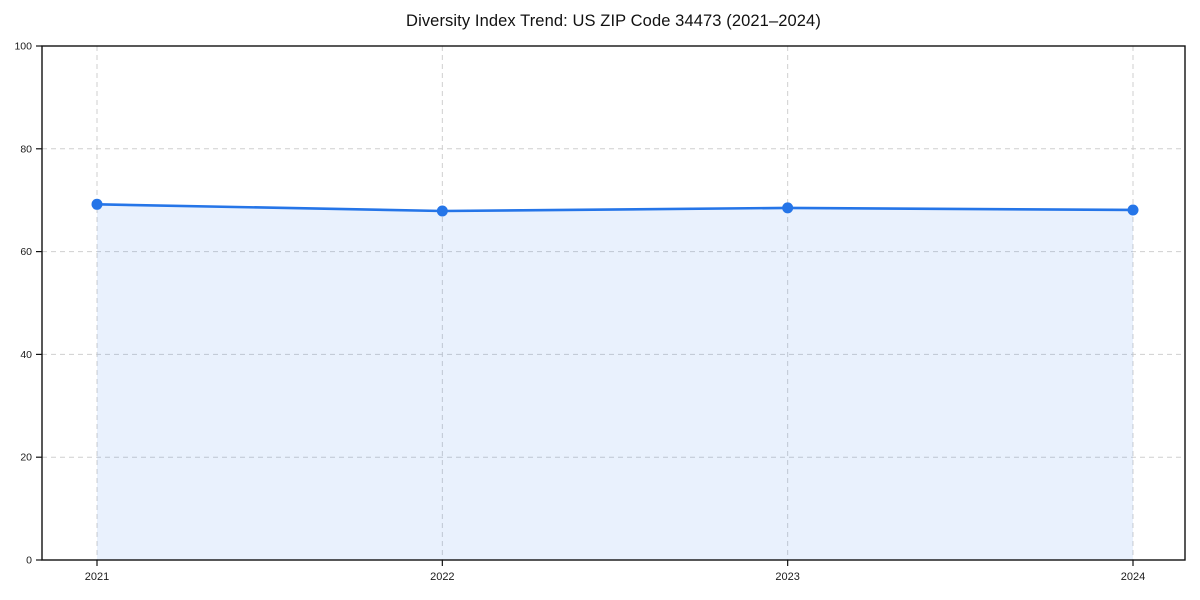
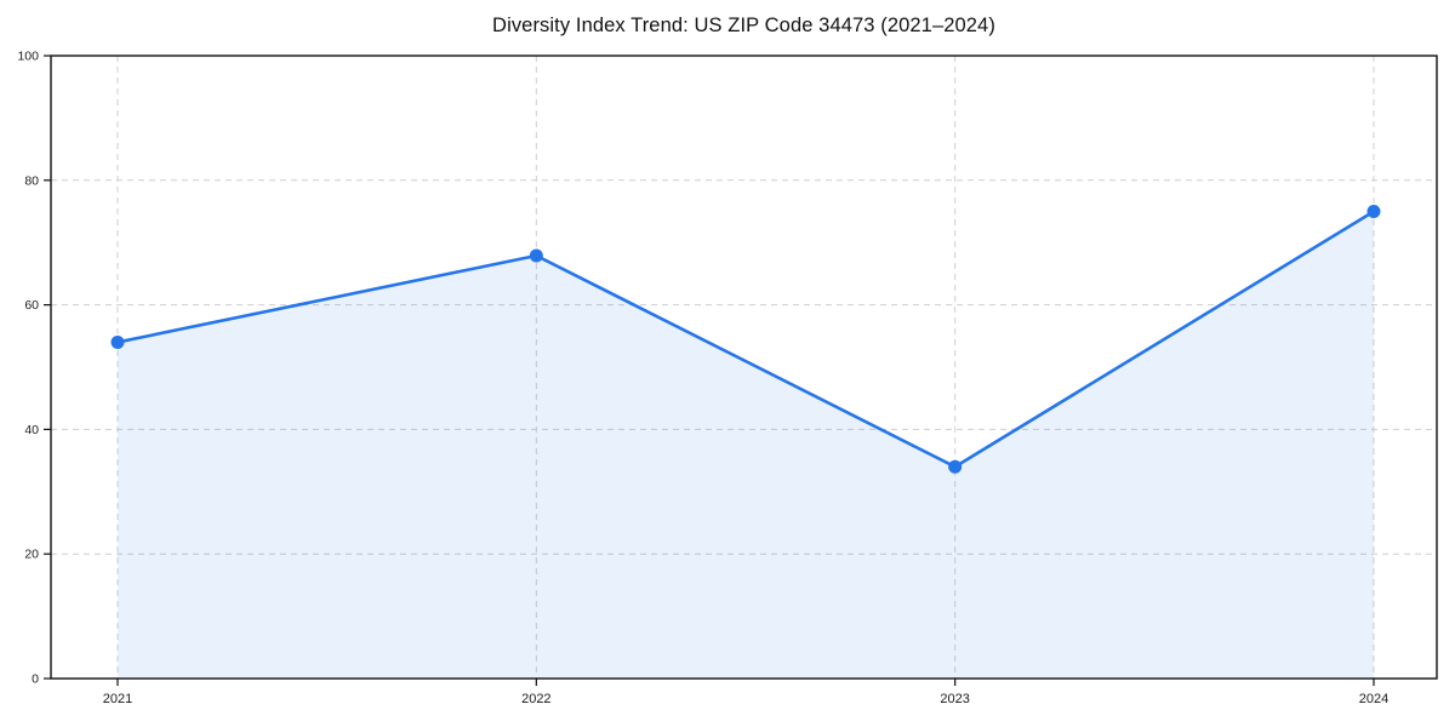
2021: 69 -> 54
2023: 68 -> 34
2024: 68 -> 75
